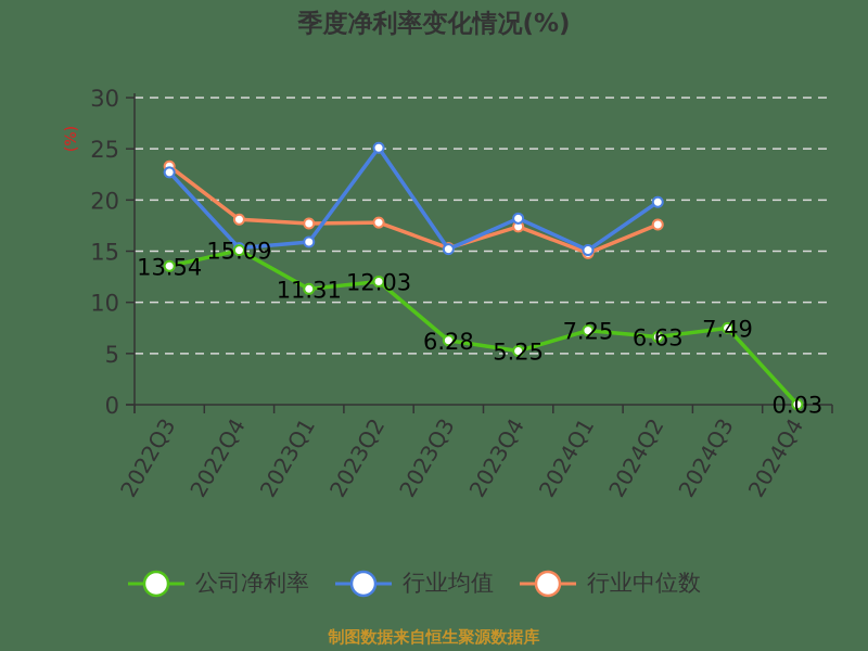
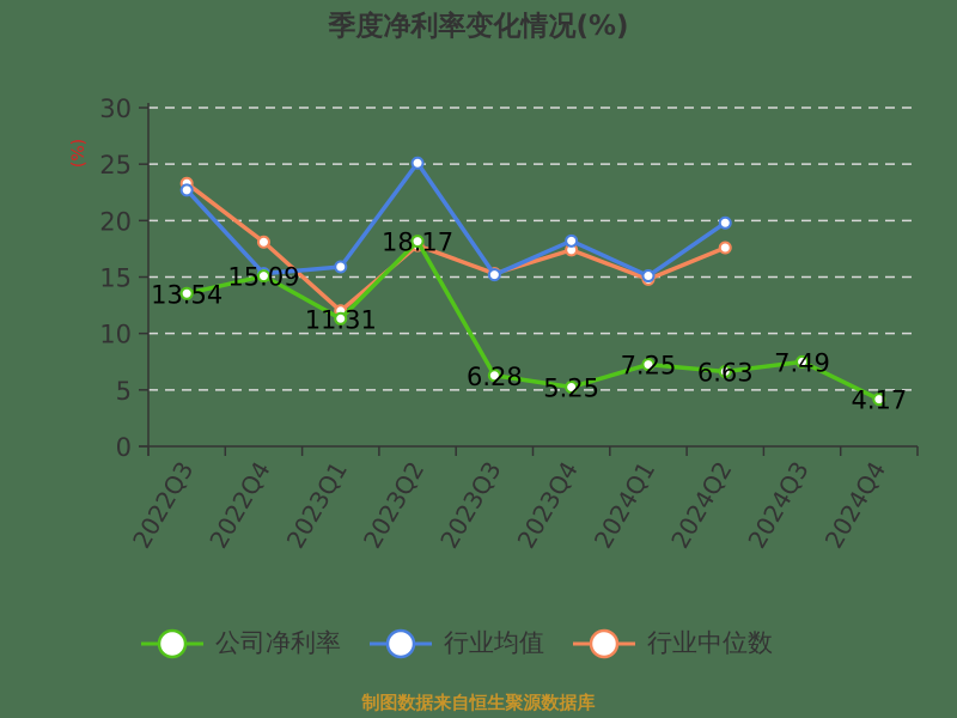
行业中位数/2023Q1: 18 -> 12
公司净利率/2023Q2: 12.03 -> 18.17
公司净利率/2024Q4: 0.03 -> 4.17
